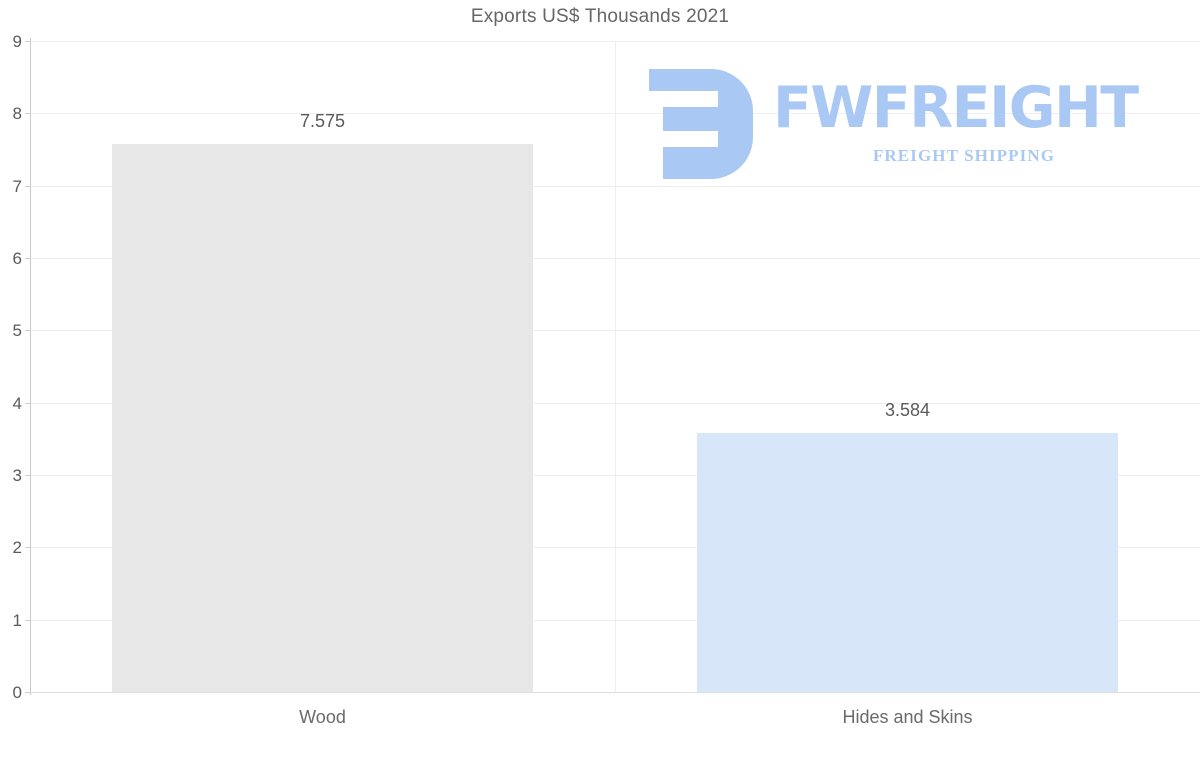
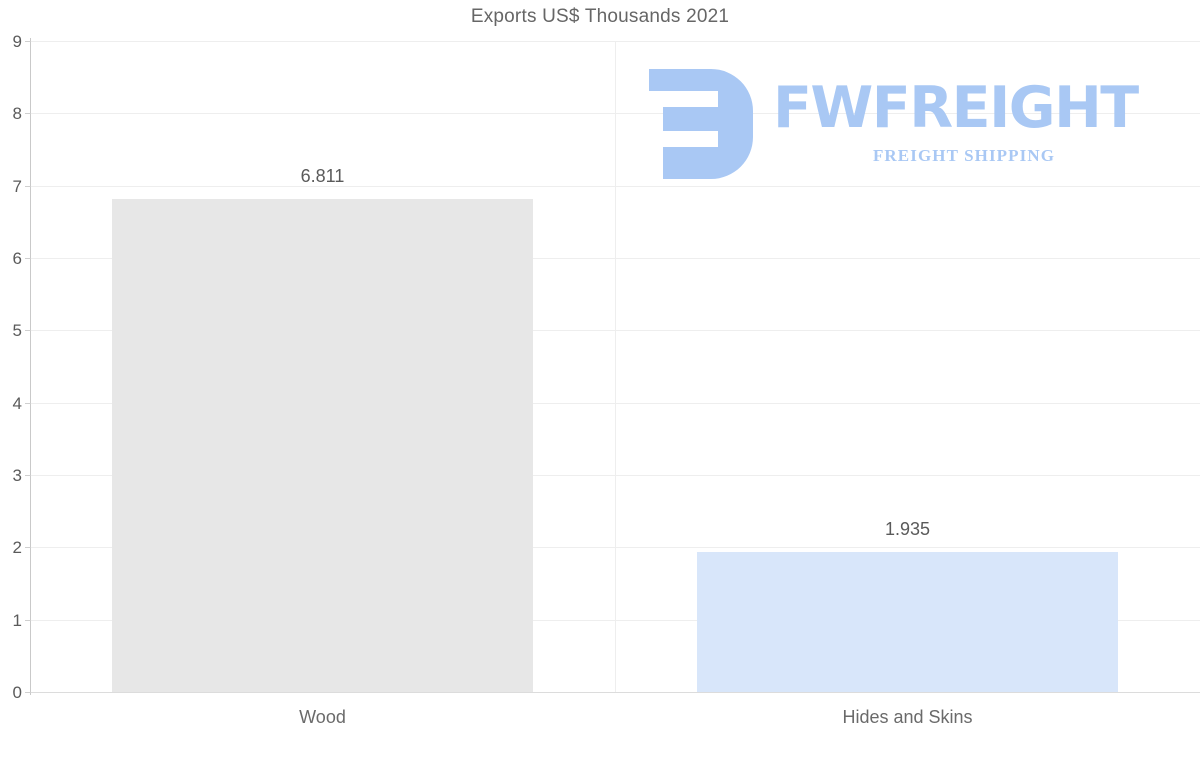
Wood: 7.575 -> 6.811
Hides and Skins: 3.584 -> 1.935
